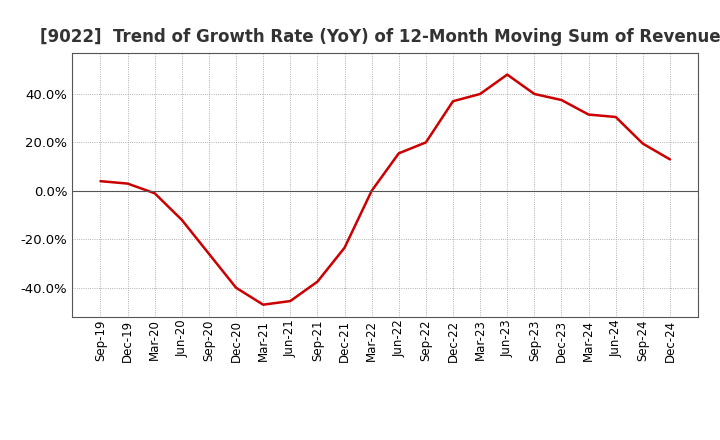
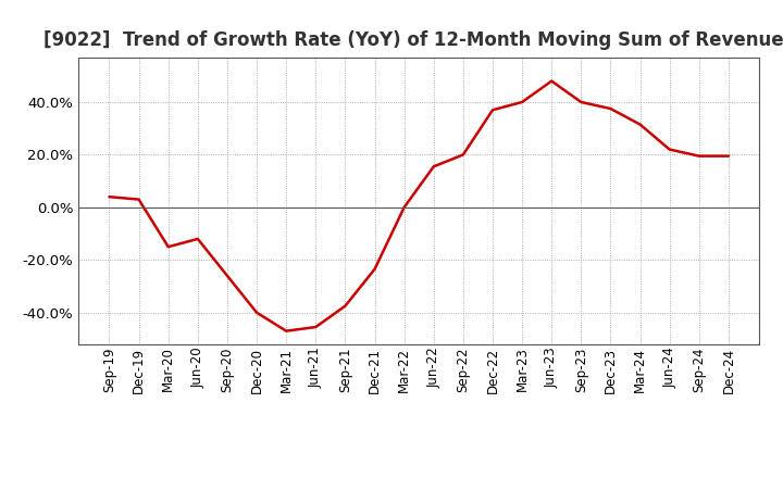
Mar-20: -1.0% -> -15.0%
Jun-24: 30.5% -> 22.0%
Dec-24: 13.0% -> 19.5%
